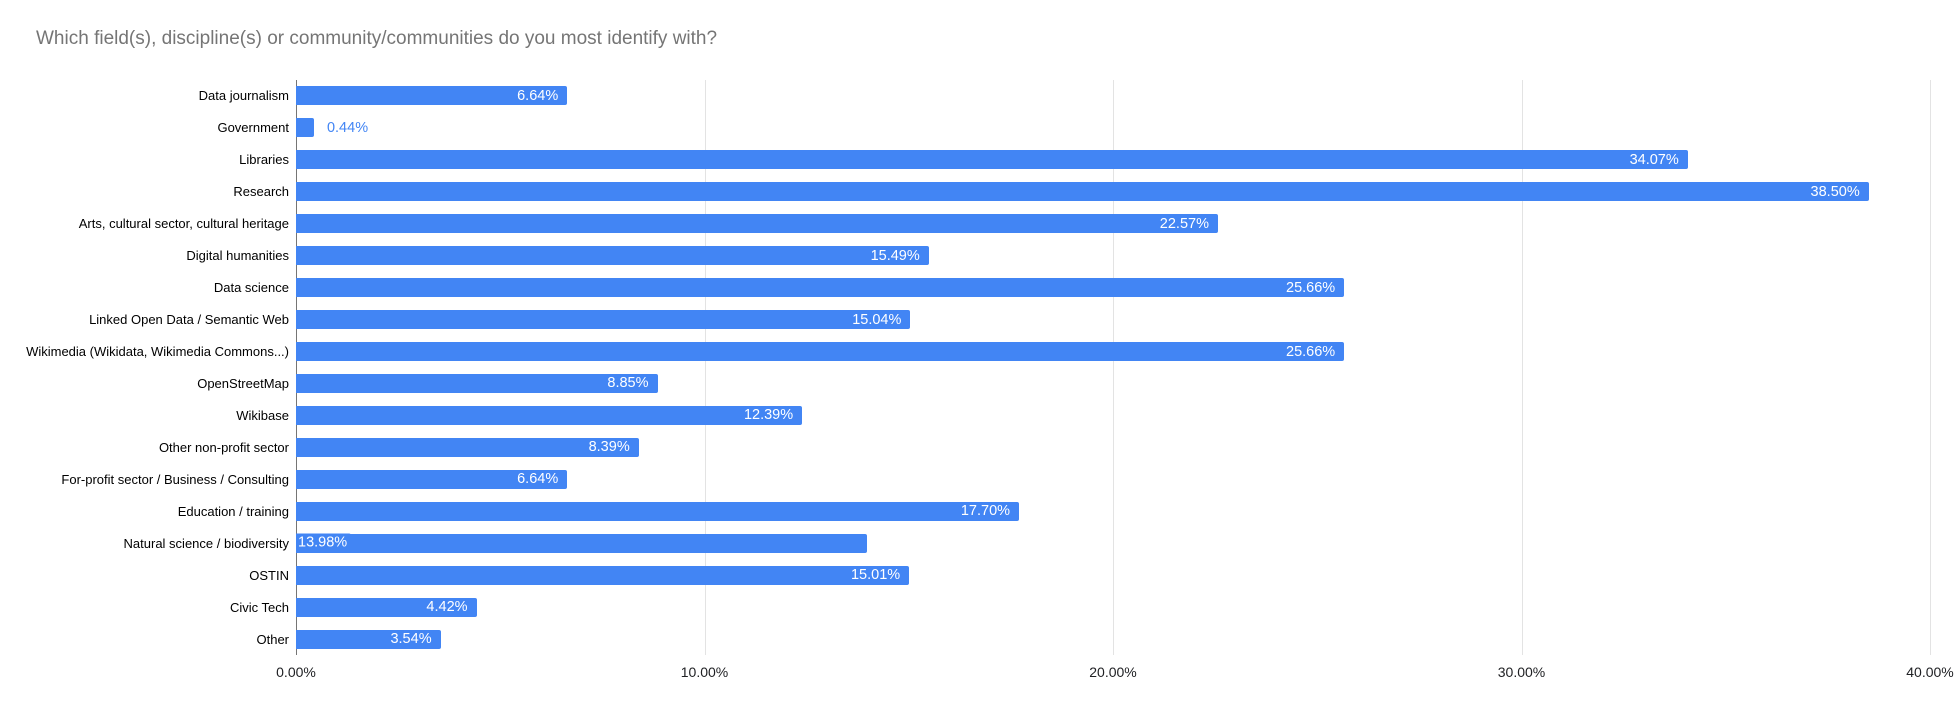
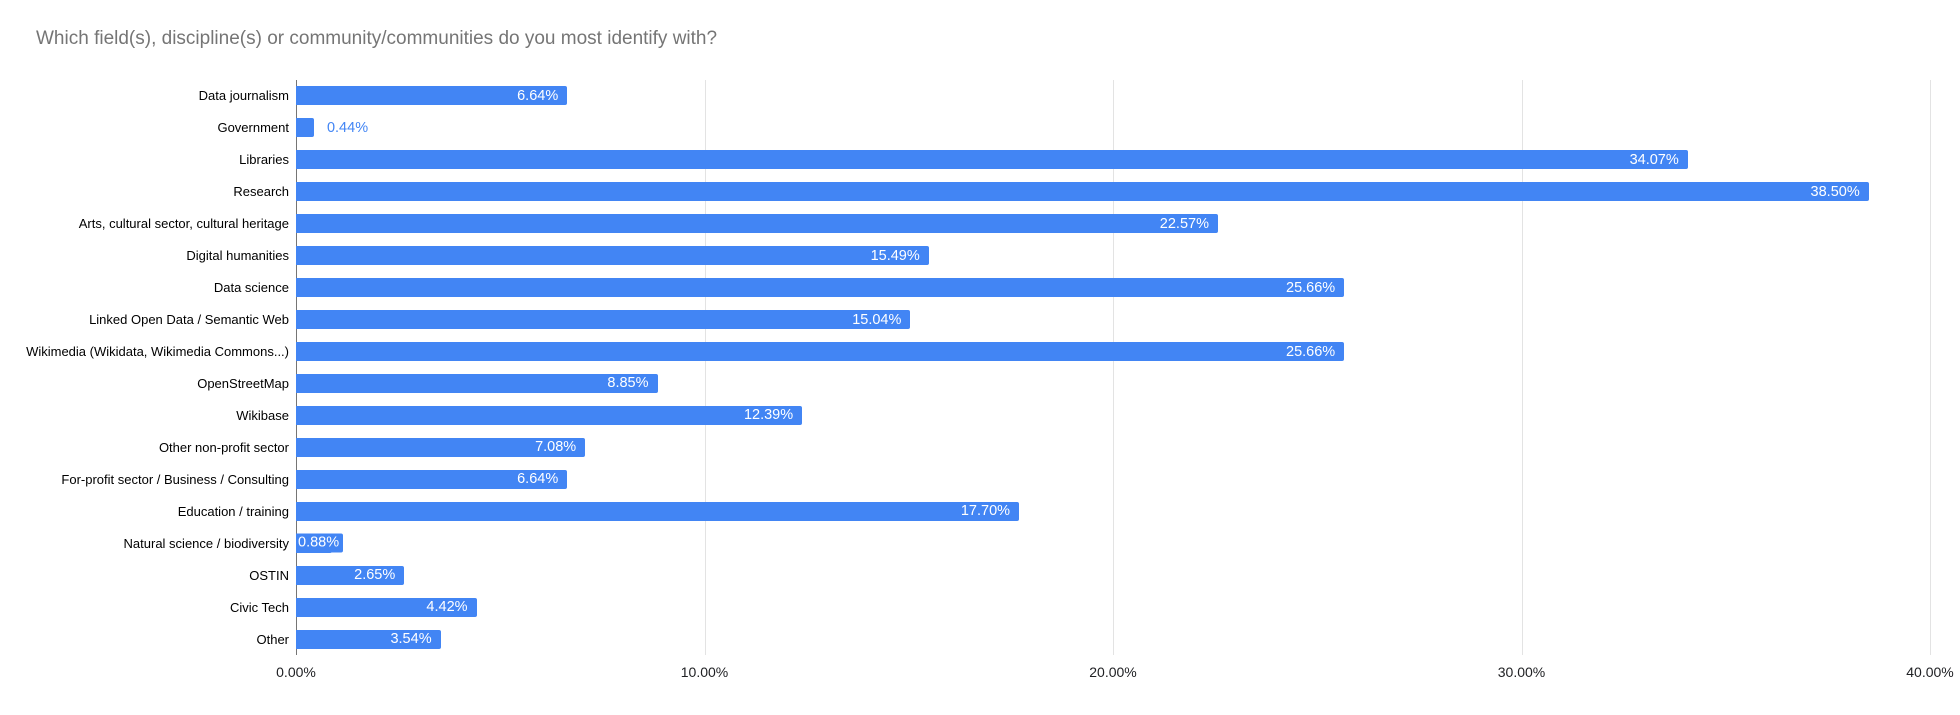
Other non-profit sector: 8.39% -> 7.08%
Natural science / biodiversity: 13.98% -> 0.88%
OSTIN: 15.01% -> 2.65%
